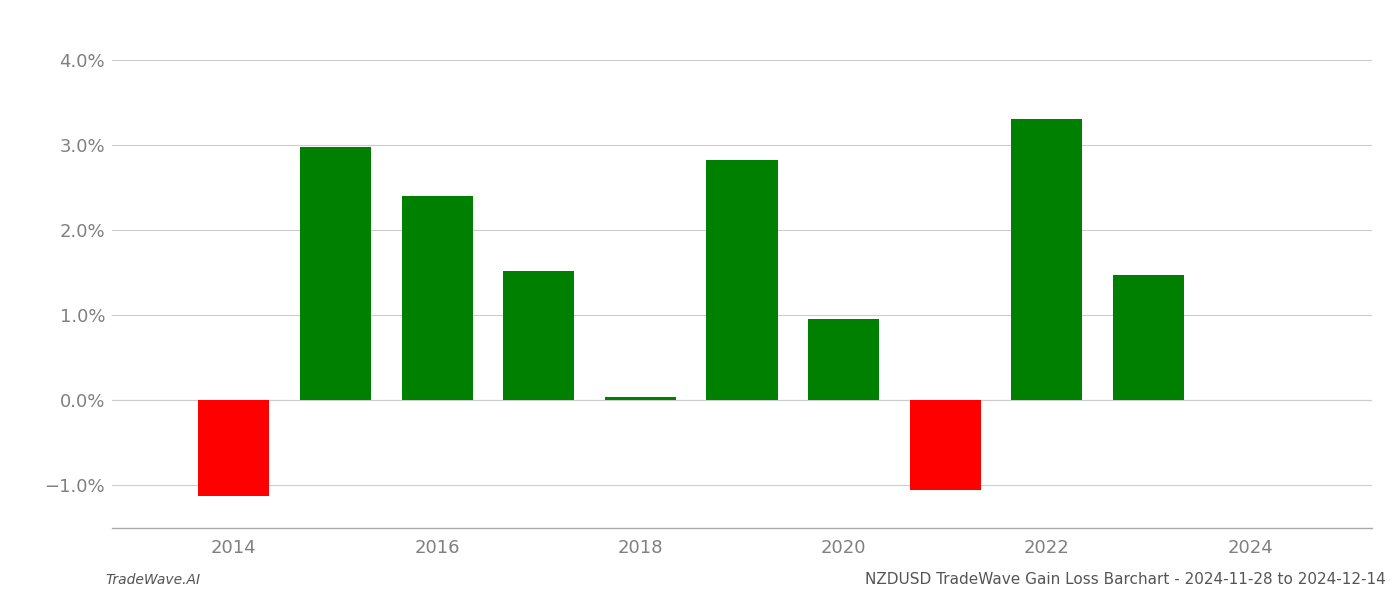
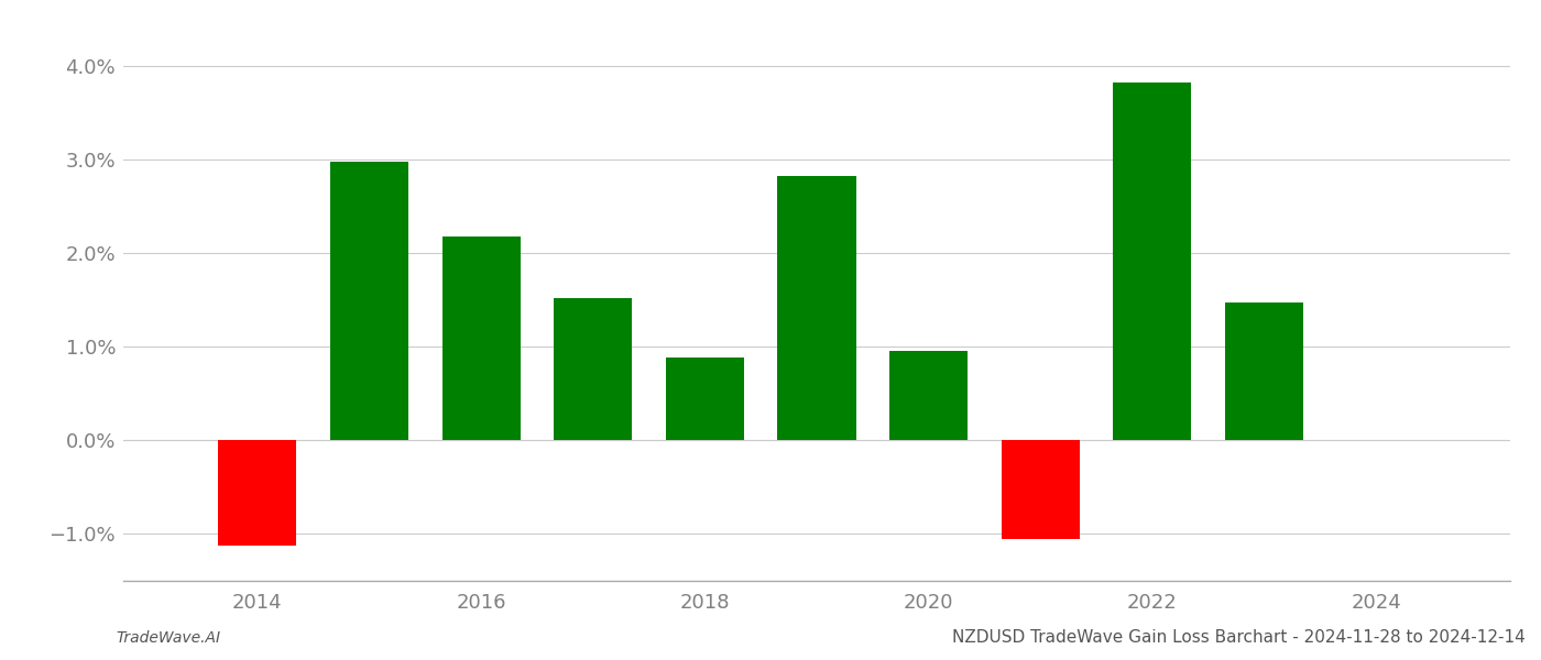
2016: 2.40% -> 2.18%
2018: 0.04% -> 0.88%
2022: 3.30% -> 3.82%
